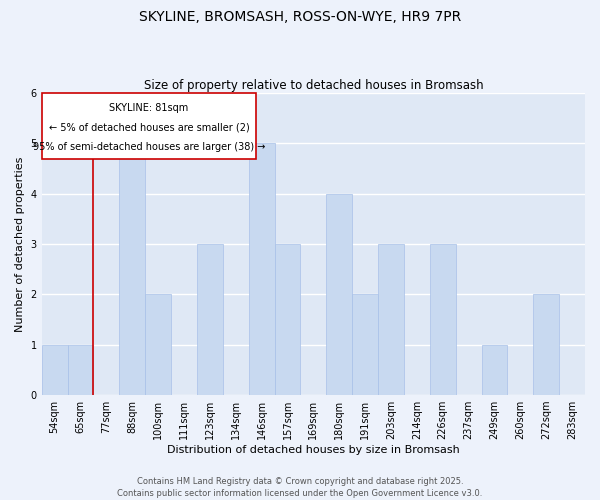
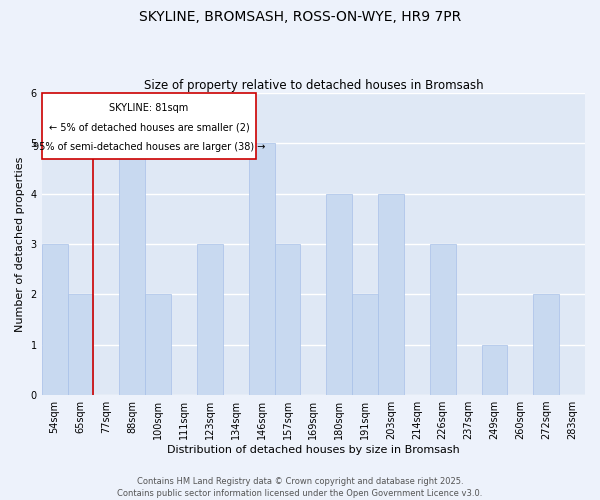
54sqm: 1 -> 3
65sqm: 1 -> 2
203sqm: 3 -> 4
